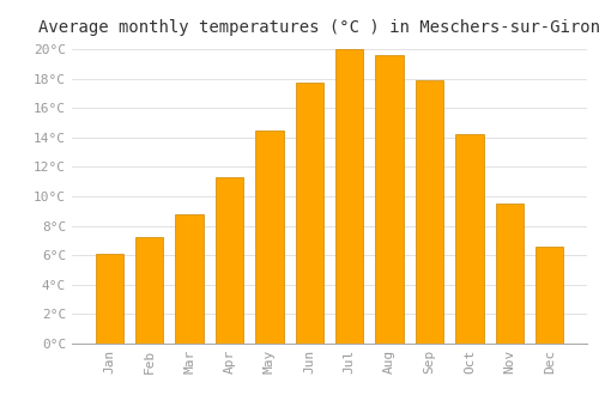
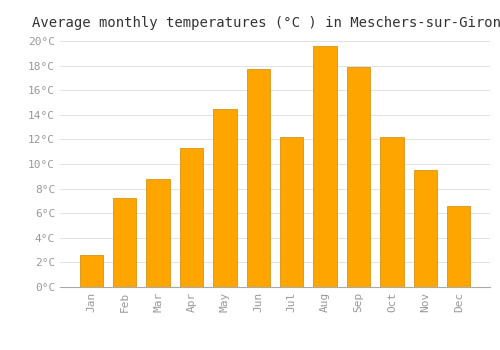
Jan: 6.1°C -> 2.6°C
Jul: 20.0°C -> 12.2°C
Oct: 14.2°C -> 12.2°C
